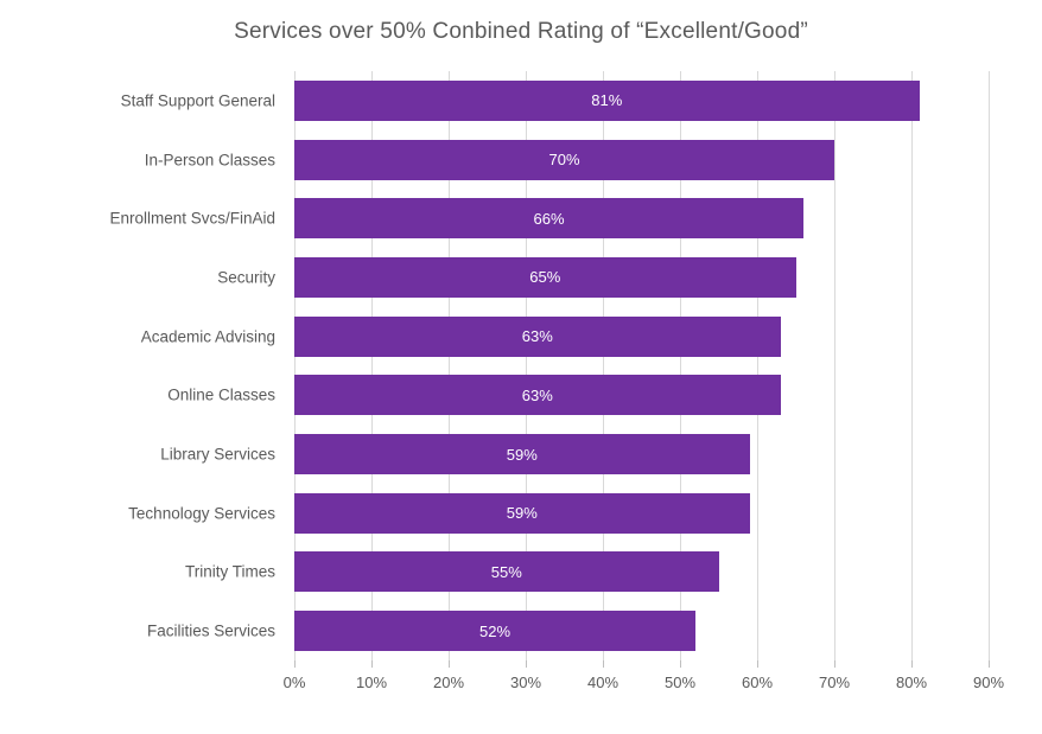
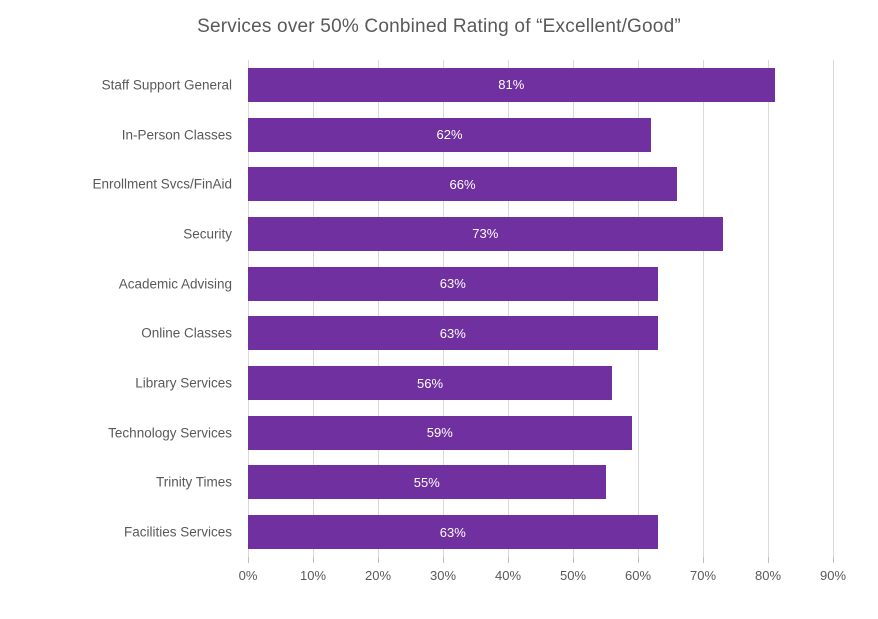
In-Person Classes: 70% -> 62%
Security: 65% -> 73%
Library Services: 59% -> 56%
Facilities Services: 52% -> 63%
